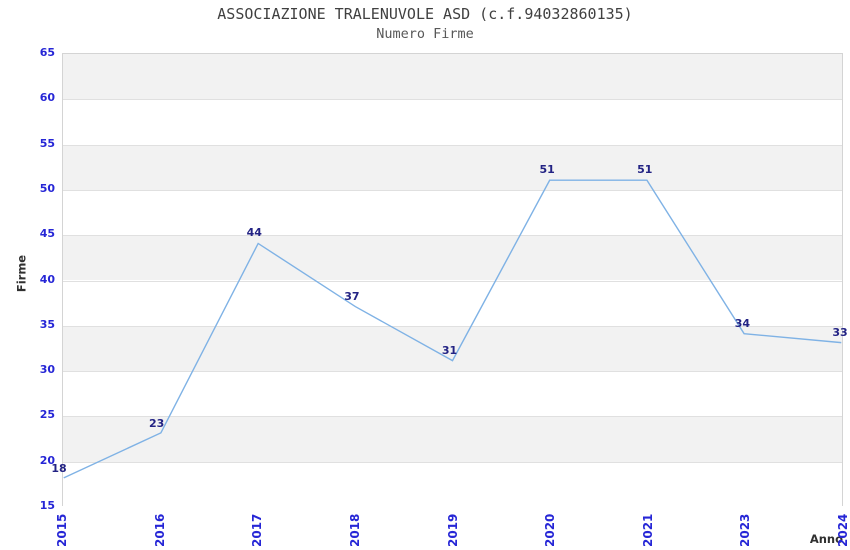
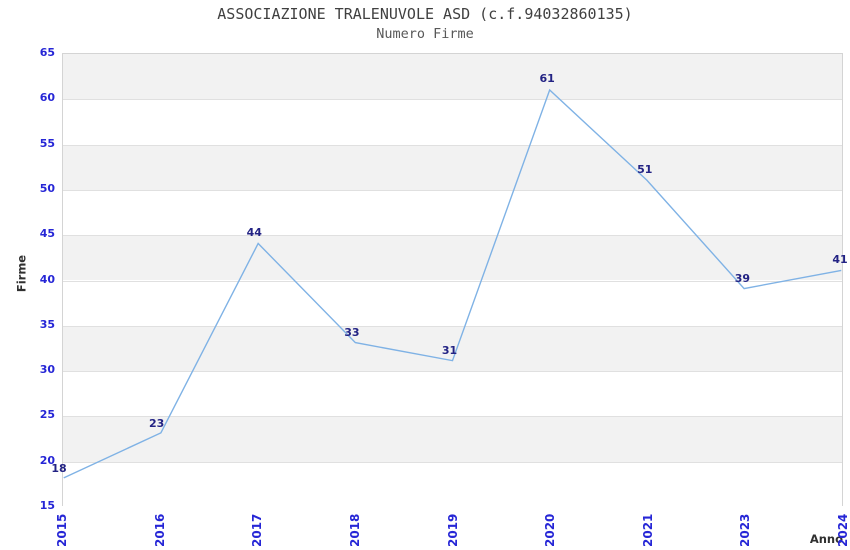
2018: 37 -> 33
2020: 51 -> 61
2023: 34 -> 39
2024: 33 -> 41
